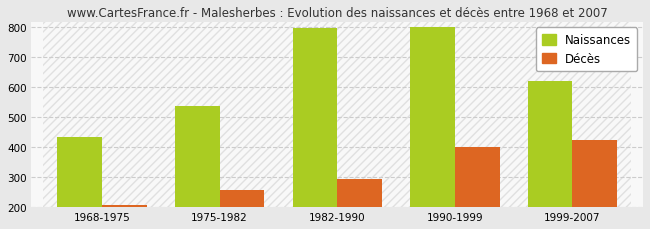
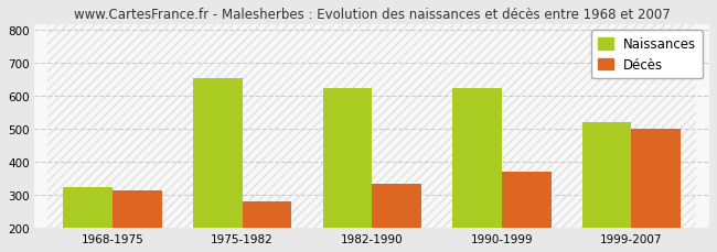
Naissances/1968-1975: 433 -> 325
Décès/1968-1975: 208 -> 315
Naissances/1975-1982: 538 -> 655
Décès/1975-1982: 256 -> 280
Naissances/1982-1990: 797 -> 625
Décès/1982-1990: 295 -> 335
Naissances/1990-1999: 800 -> 625
Décès/1990-1999: 400 -> 370
Naissances/1999-2007: 622 -> 520
Décès/1999-2007: 425 -> 500
